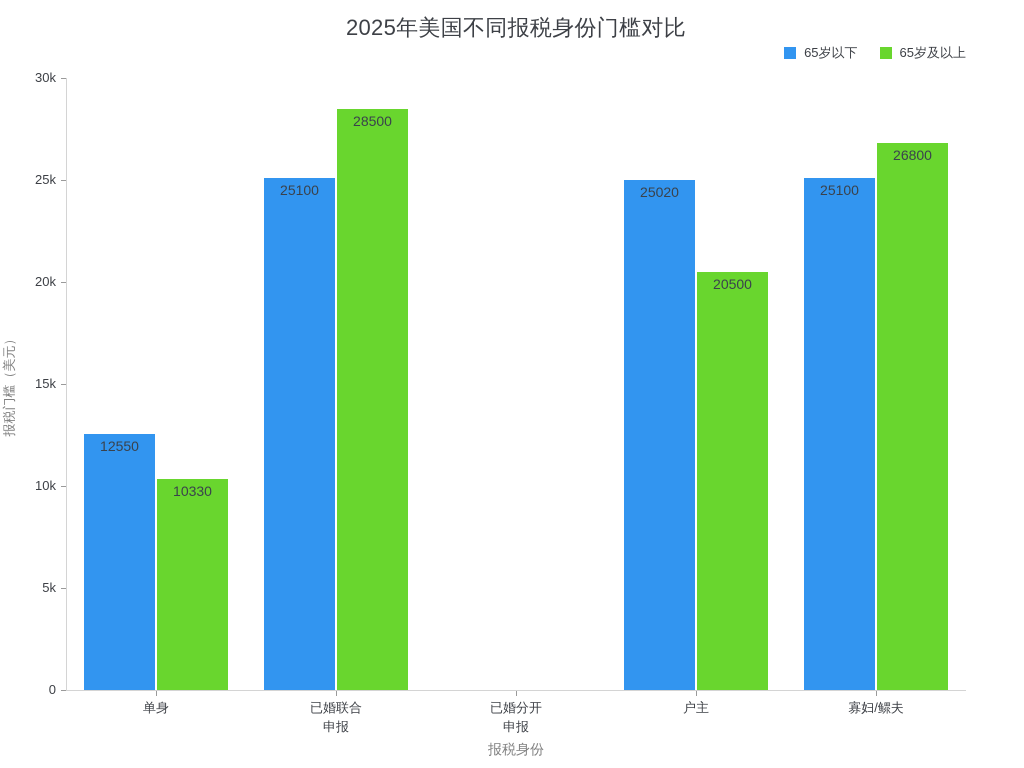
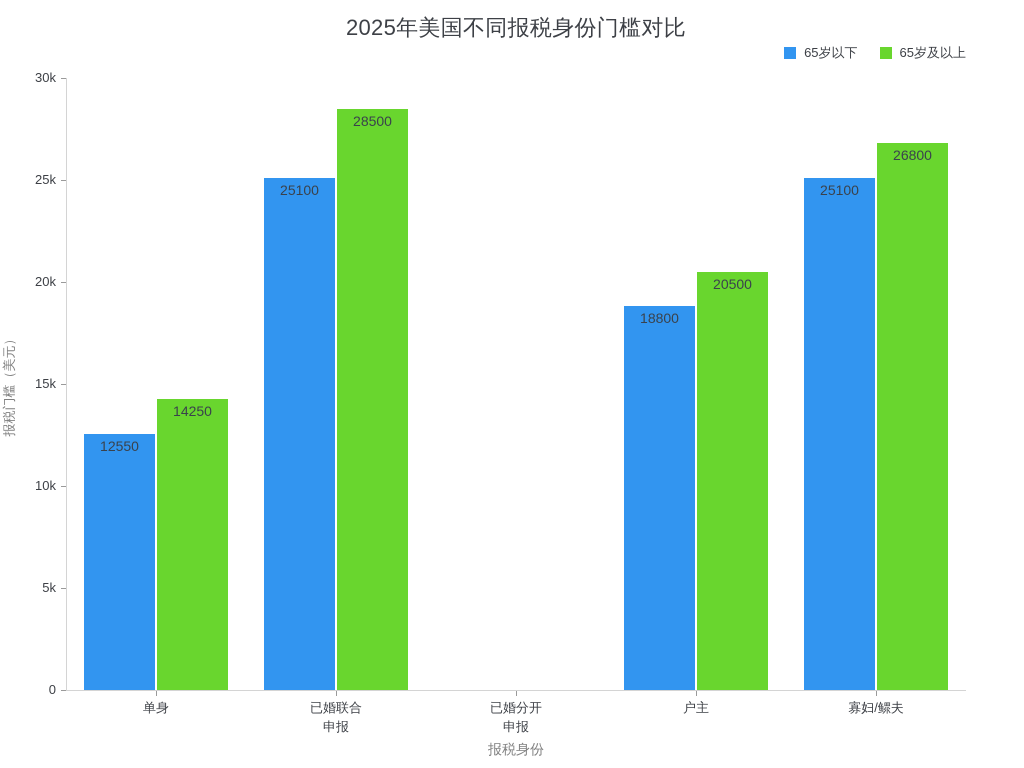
65岁及以上/单身: 10330 -> 14250
65岁以下/户主: 25020 -> 18800
